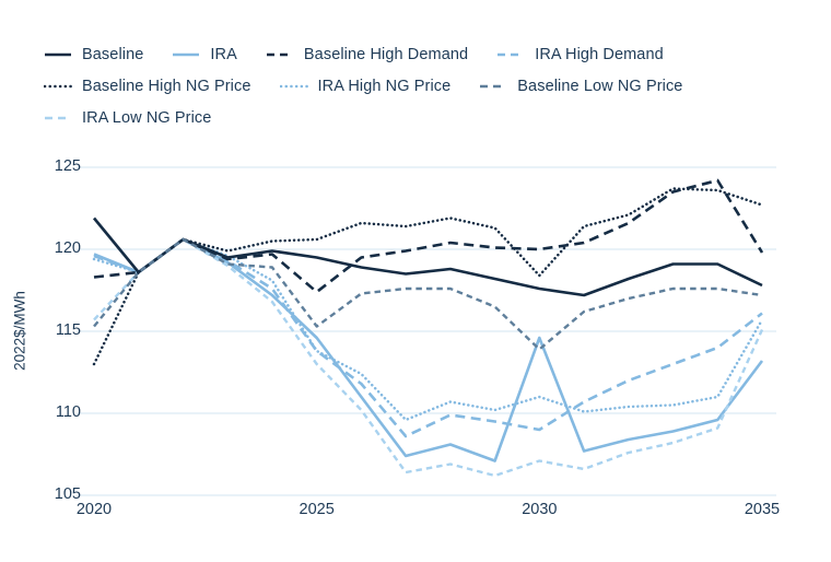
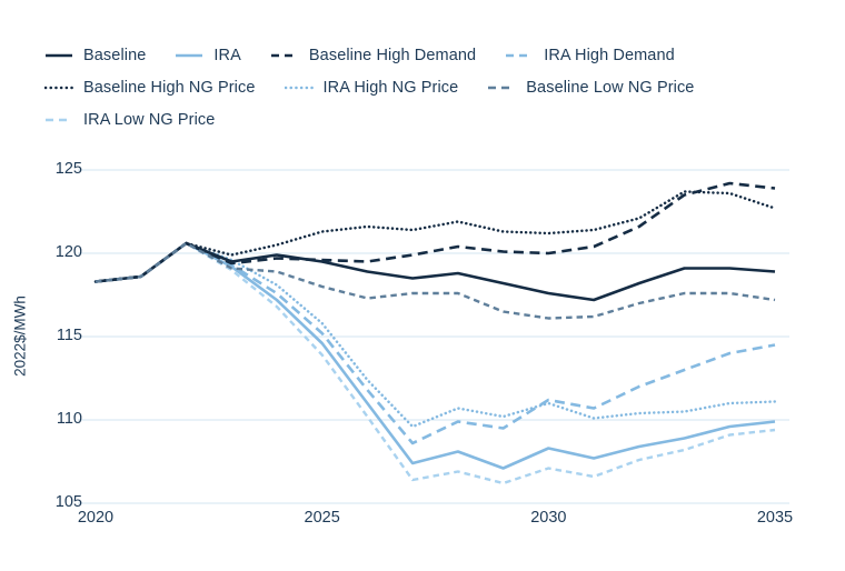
Baseline/2020: 121.9 -> 118.3
IRA/2020: 119.7 -> 118.3
IRA High Demand/2020: 119.6 -> 118.3
Baseline High NG Price/2020: 113.0 -> 118.3
IRA High NG Price/2020: 119.4 -> 118.3
Baseline Low NG Price/2020: 115.3 -> 118.3
IRA Low NG Price/2020: 115.7 -> 118.3
Baseline High Demand/2025: 117.4 -> 119.6
IRA High Demand/2025: 113.8 -> 115.2
Baseline High NG Price/2025: 120.6 -> 121.3
IRA High NG Price/2025: 113.8 -> 115.8
Baseline Low NG Price/2025: 115.3 -> 118.0
IRA Low NG Price/2025: 113.0 -> 113.9
IRA/2030: 114.6 -> 108.3
IRA High Demand/2030: 109.0 -> 111.2
Baseline High NG Price/2030: 118.4 -> 121.2
Baseline Low NG Price/2030: 113.9 -> 116.1
Baseline/2035: 117.8 -> 118.9
IRA/2035: 113.2 -> 109.9
Baseline High Demand/2035: 119.8 -> 123.9
IRA High Demand/2035: 116.1 -> 114.5
IRA High NG Price/2035: 115.7 -> 111.1
IRA Low NG Price/2035: 115.1 -> 109.4
